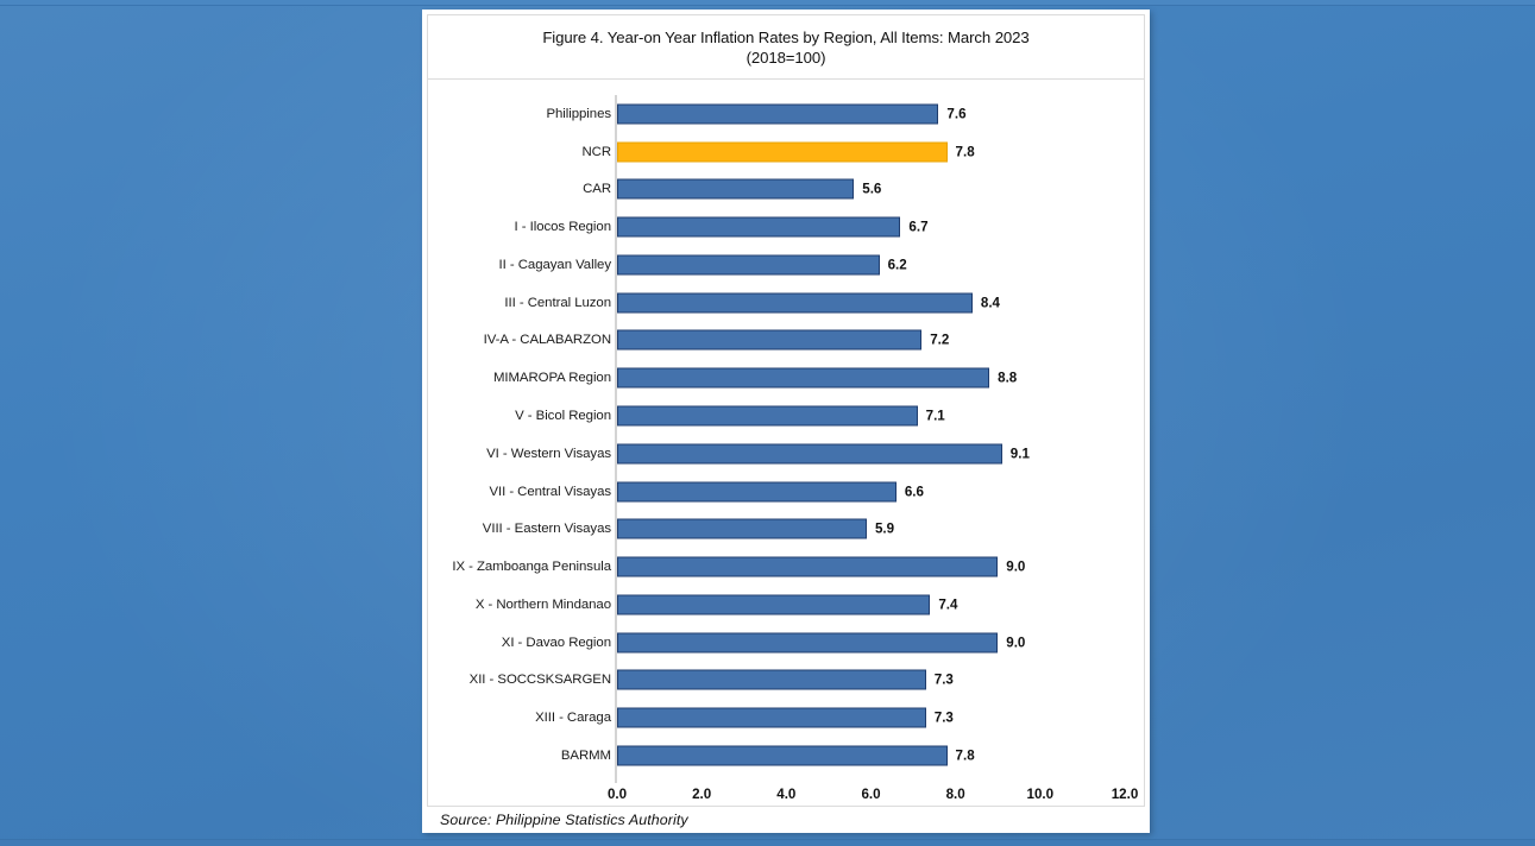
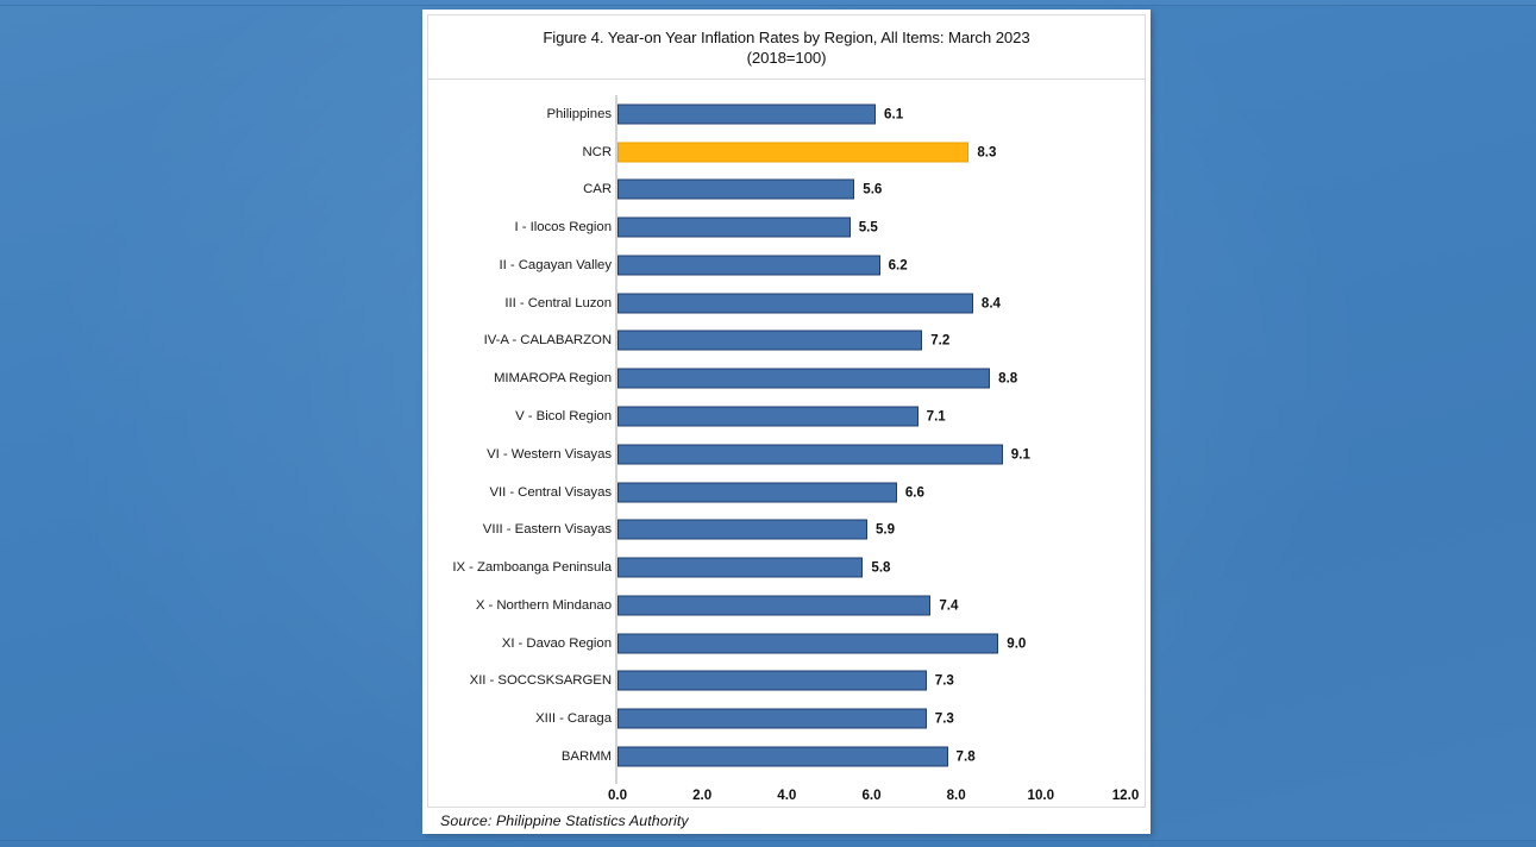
Philippines: 7.6 -> 6.1
NCR: 7.8 -> 8.3
I - Ilocos Region: 6.7 -> 5.5
IX - Zamboanga Peninsula: 9.0 -> 5.8
